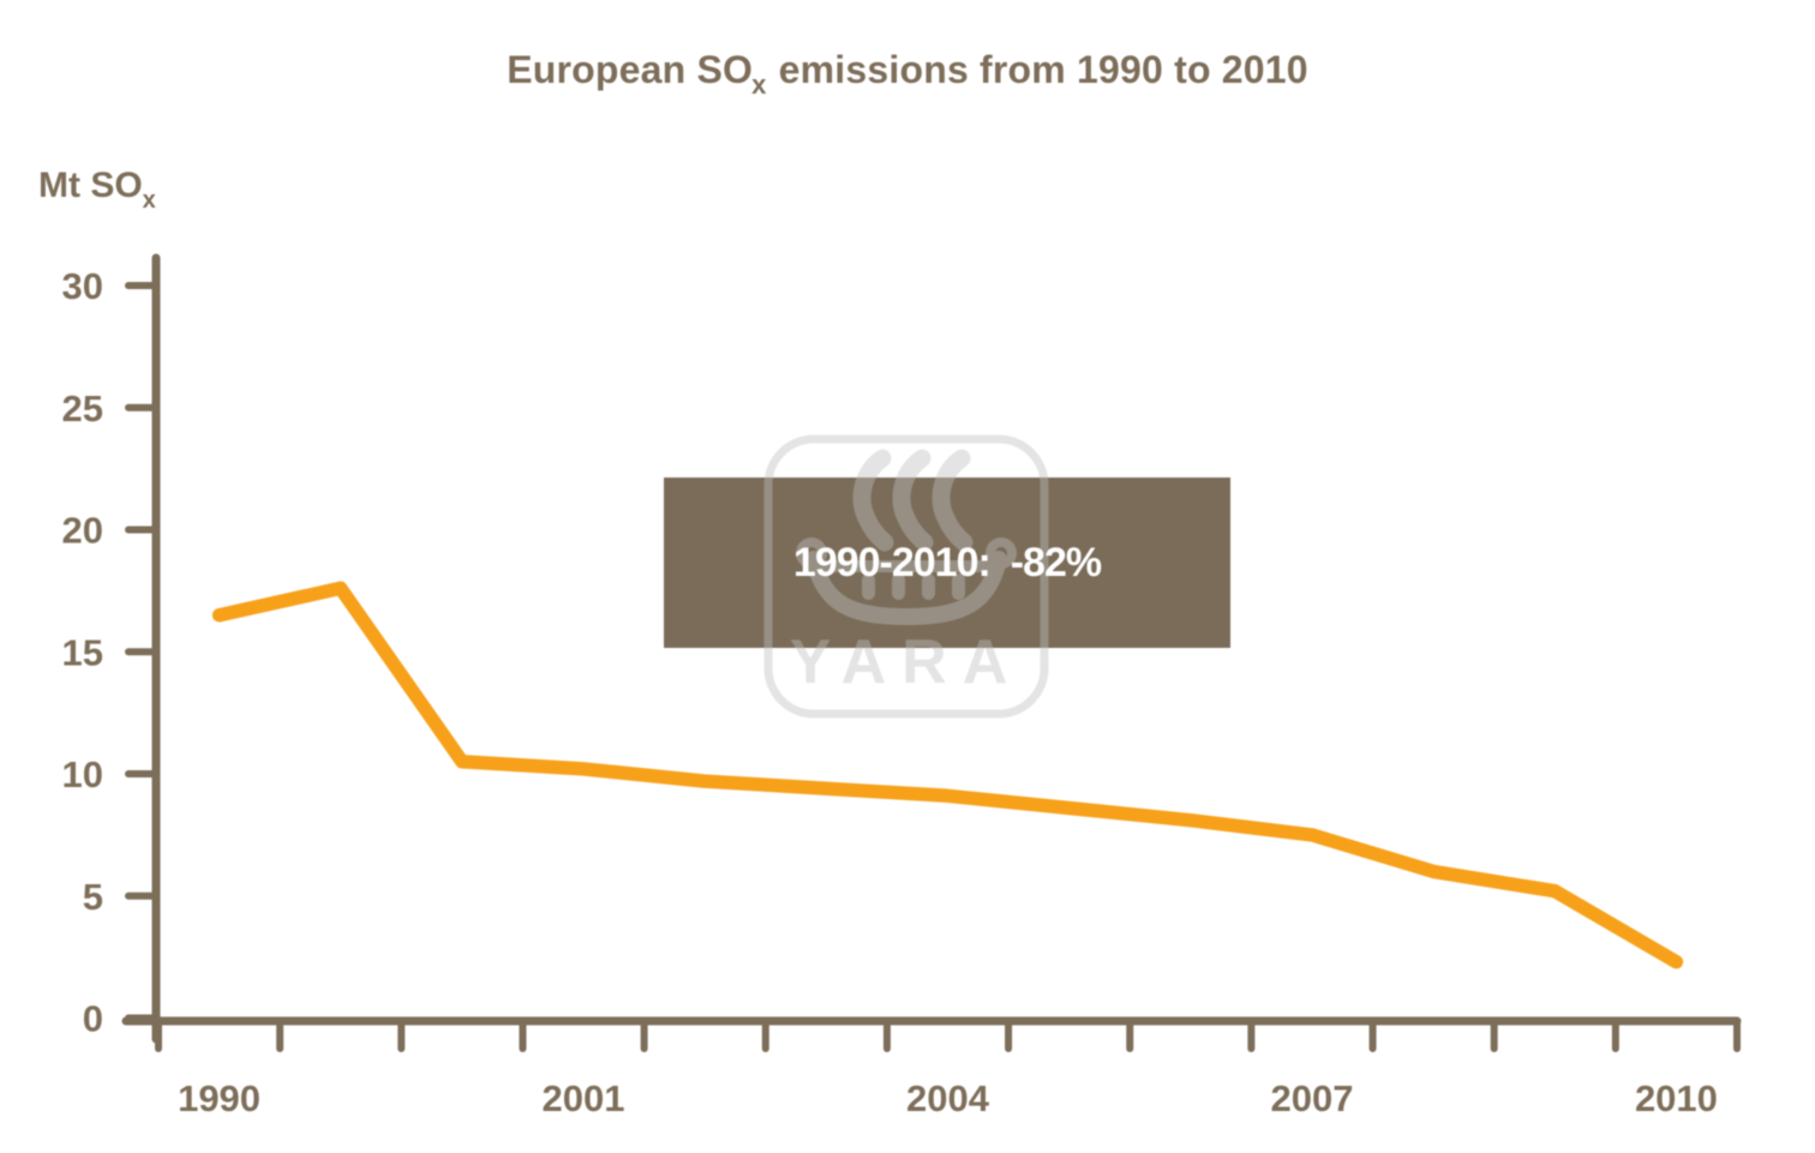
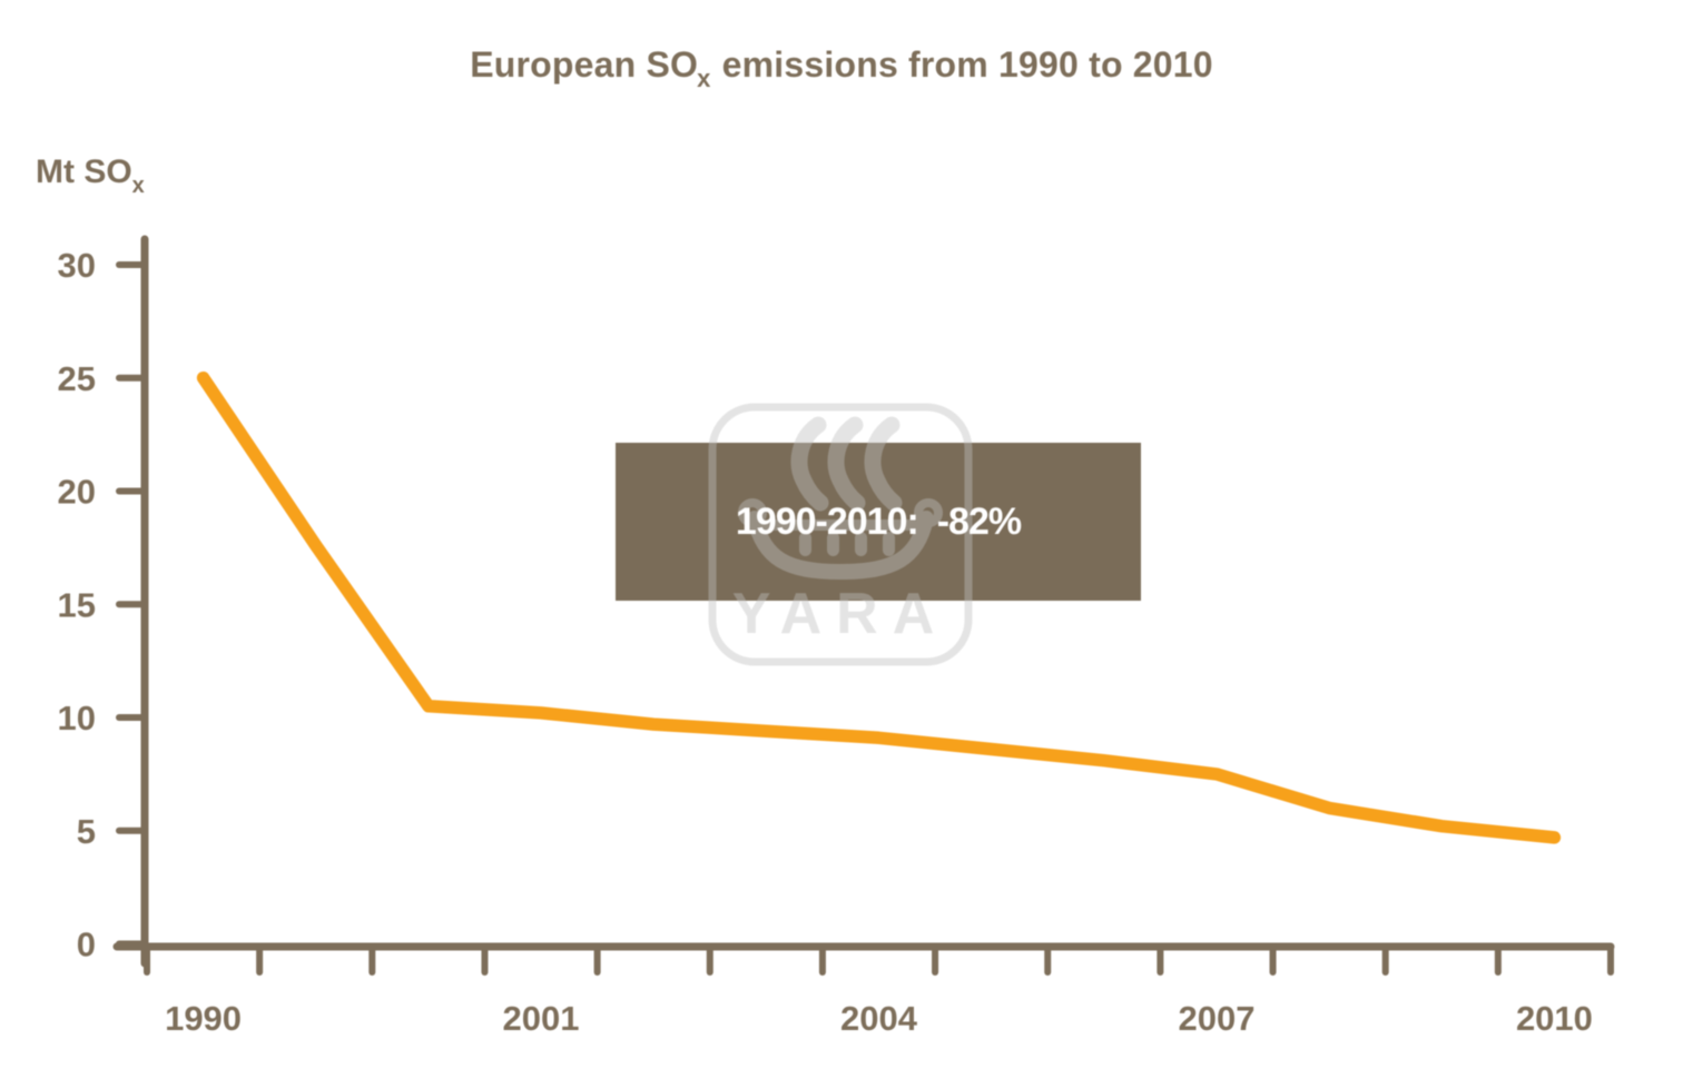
1990: 16.5 -> 25.0
2010: 2.3 -> 4.7
